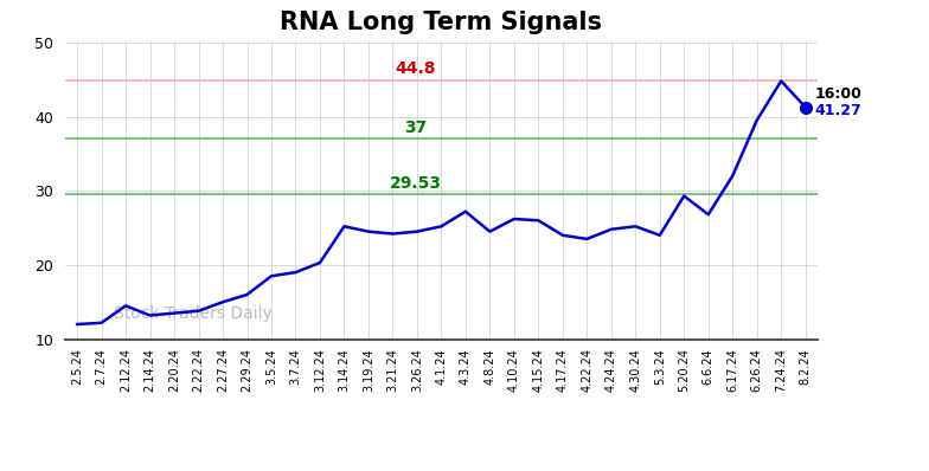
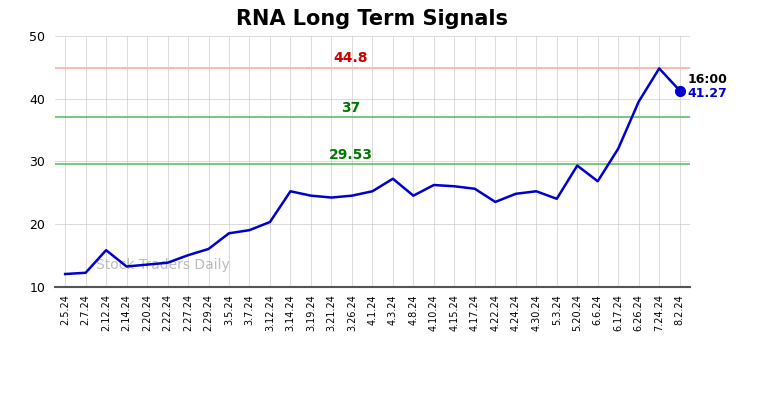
2.12.24: 14.5 -> 15.8
4.17.24: 24.0 -> 25.6
